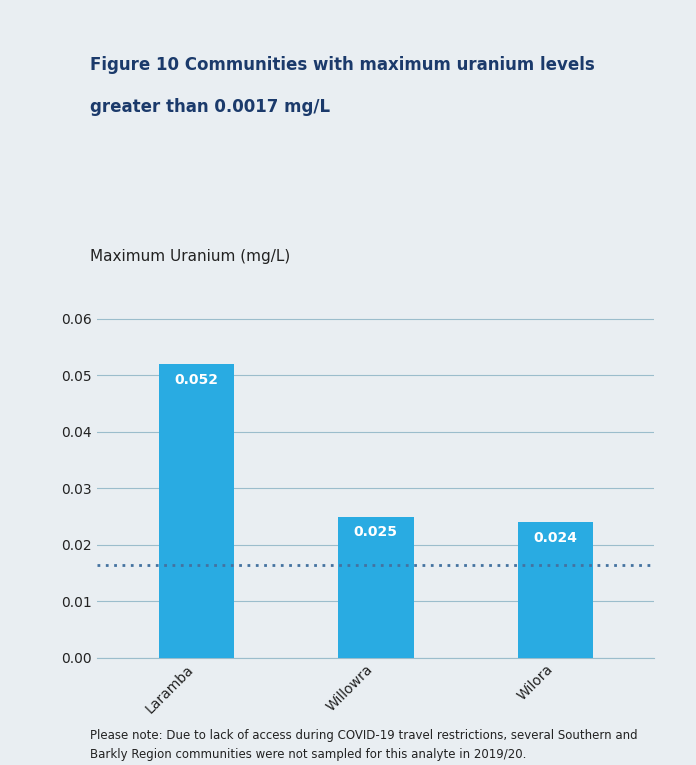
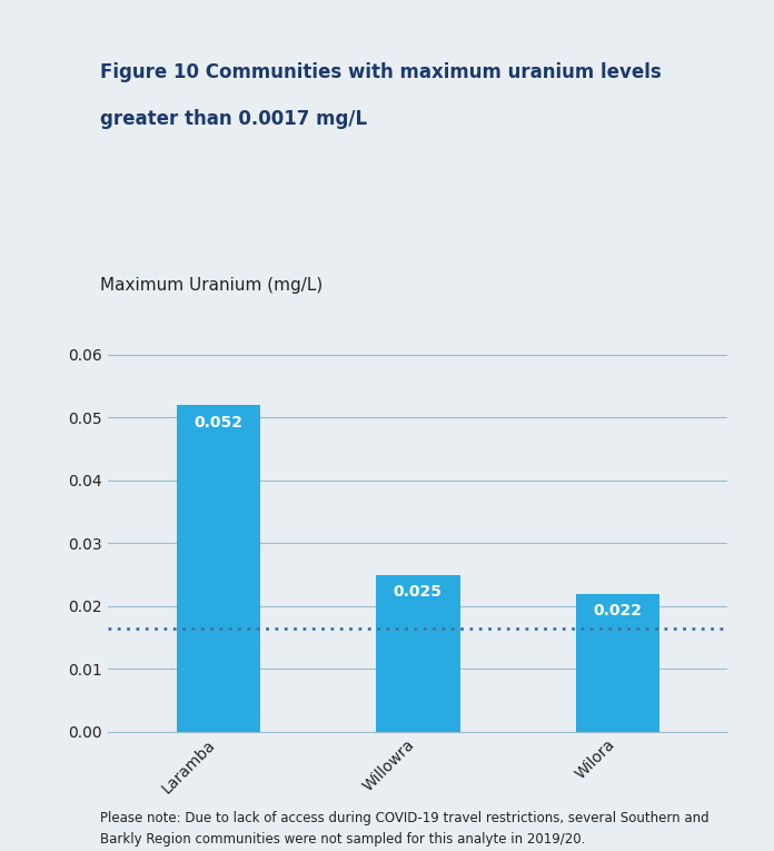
Wilora: 0.024 -> 0.022
